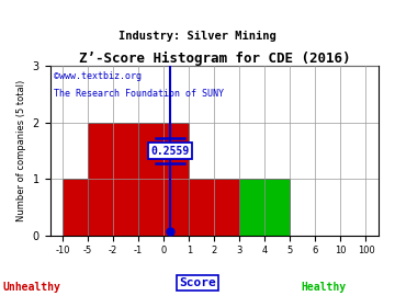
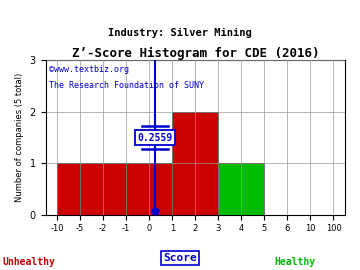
-2: 2 -> 1
0: 2 -> 1
2: 1 -> 2
